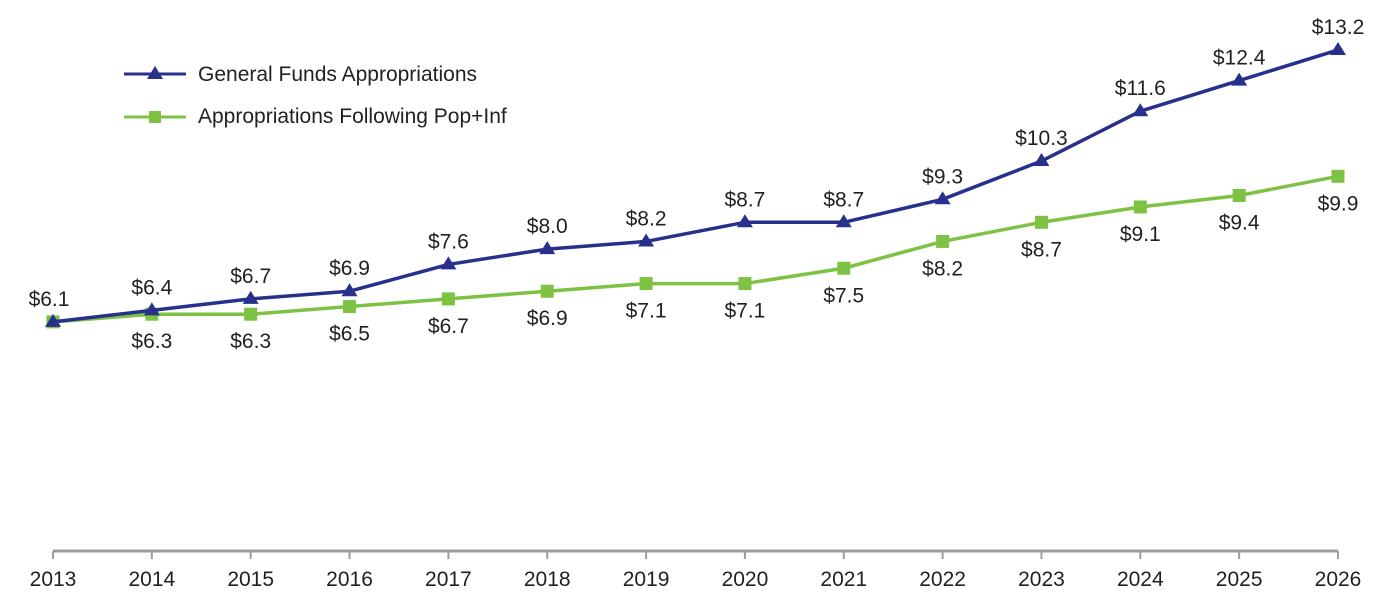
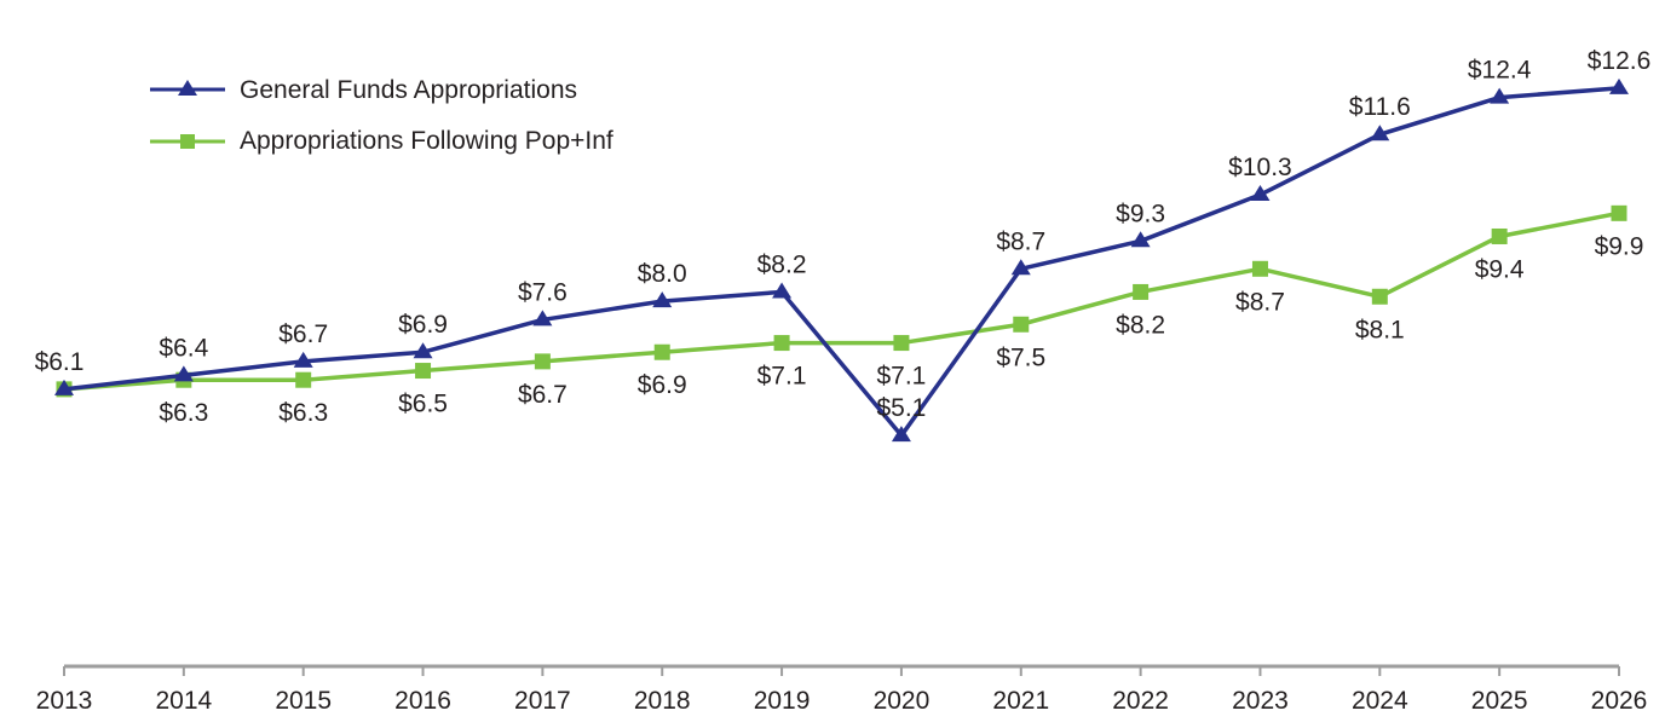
General Funds Appropriations/2020: $8.7 -> $5.1
Appropriations Following Pop+Inf/2024: $9.1 -> $8.1
General Funds Appropriations/2026: $13.2 -> $12.6
